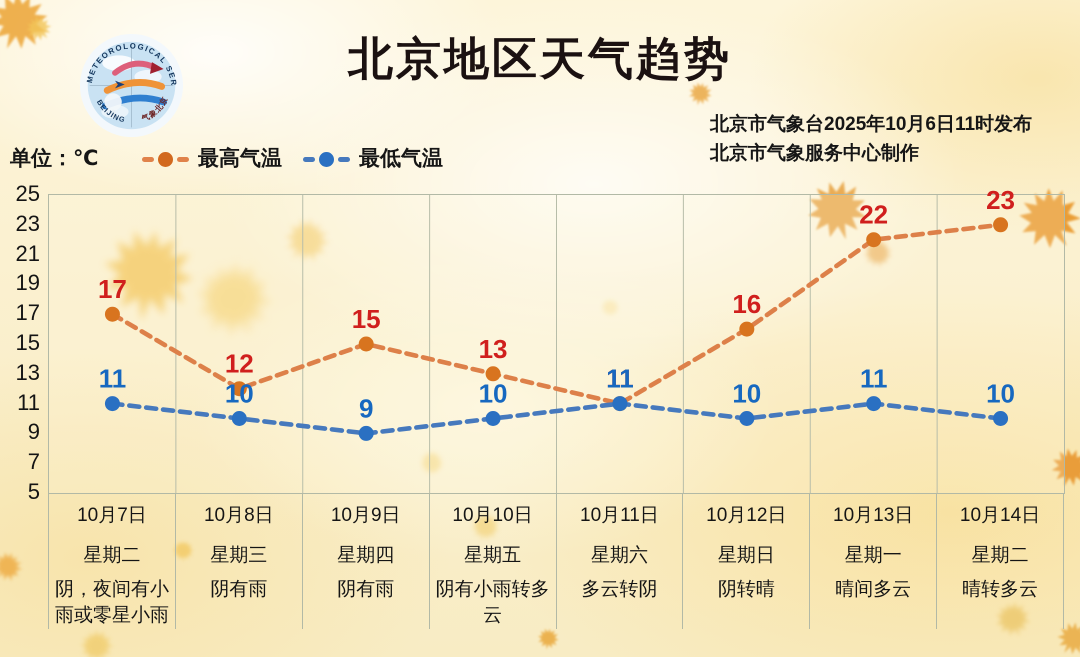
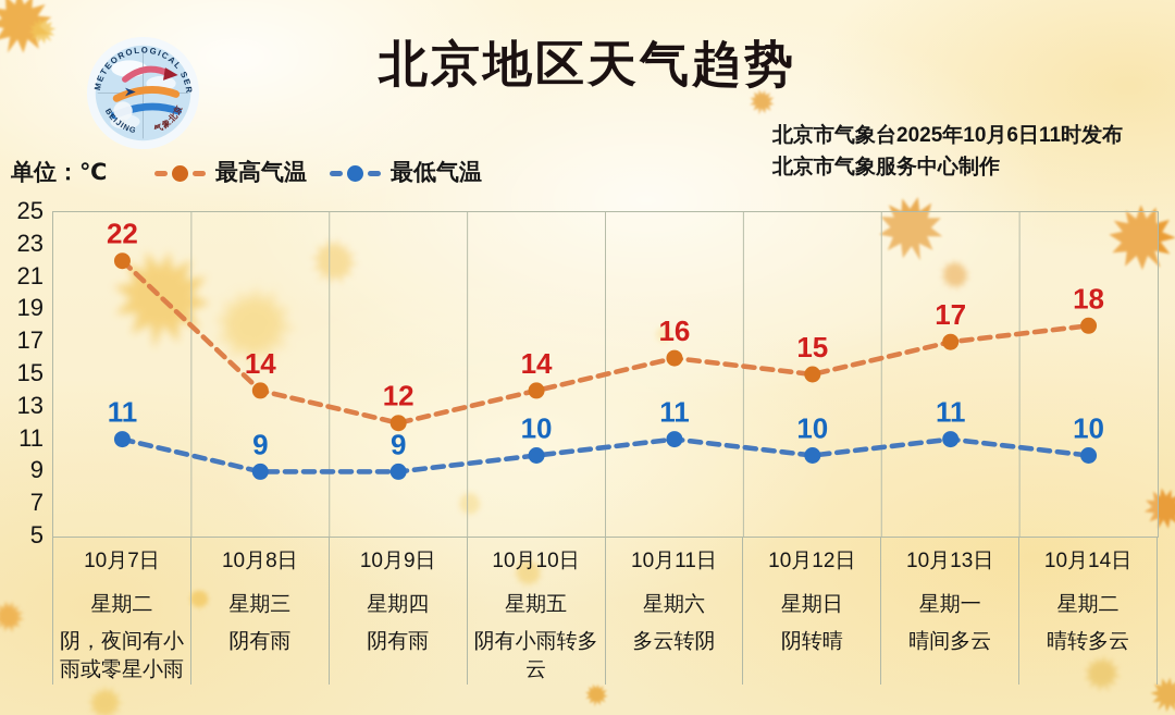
最高气温/10月7日: 17 -> 22
最高气温/10月8日: 12 -> 14
最低气温/10月8日: 10 -> 9
最高气温/10月9日: 15 -> 12
最高气温/10月10日: 13 -> 14
最高气温/10月11日: 11 -> 16
最高气温/10月12日: 16 -> 15
最高气温/10月13日: 22 -> 17
最高气温/10月14日: 23 -> 18
